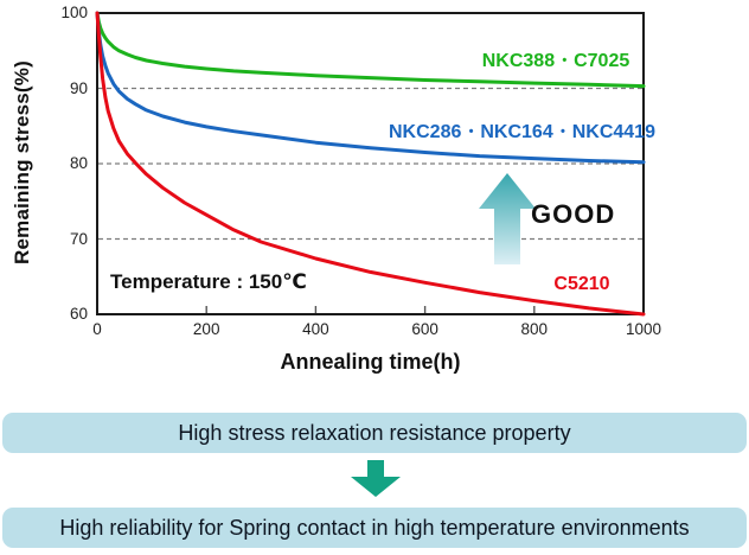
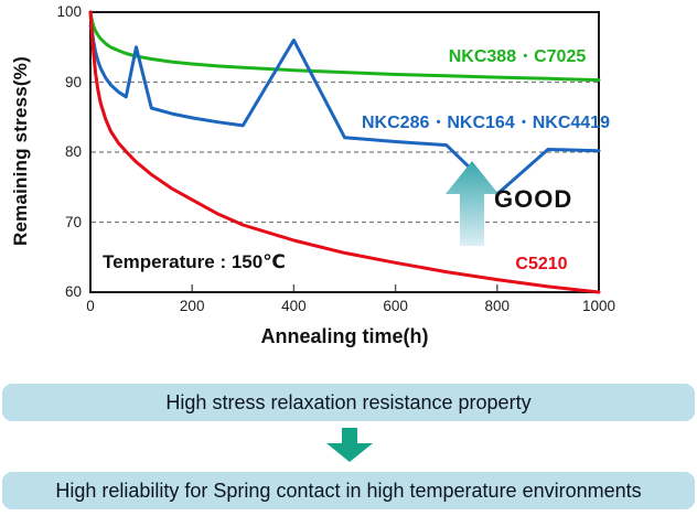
NKC286・NKC164・NKC4419/0: 100 -> 98
NKC286・NKC164・NKC4419/90: 87 -> 95
NKC286・NKC164・NKC4419/400: 83 -> 96
NKC286・NKC164・NKC4419/800: 81 -> 74
